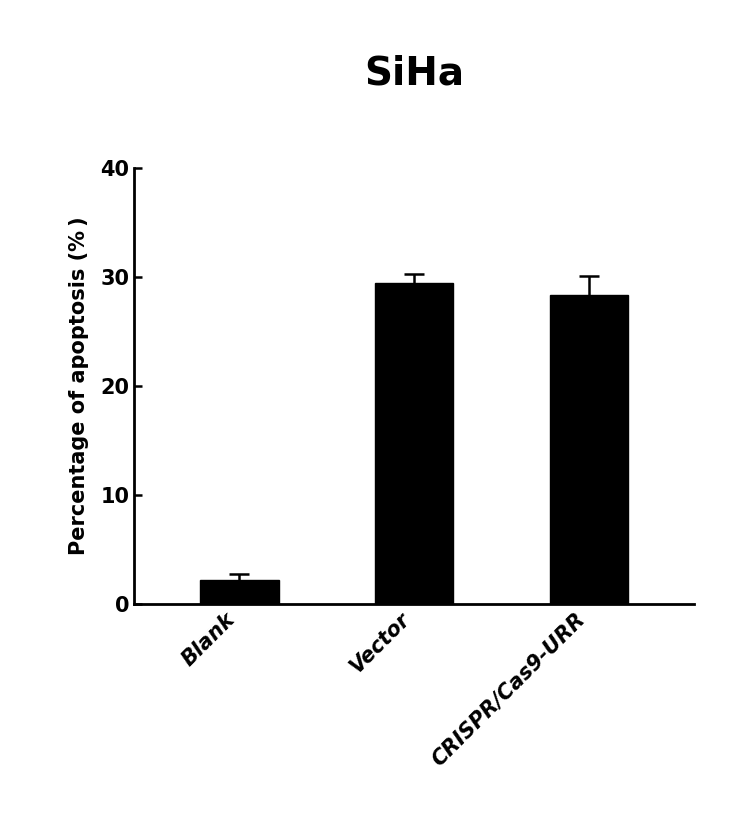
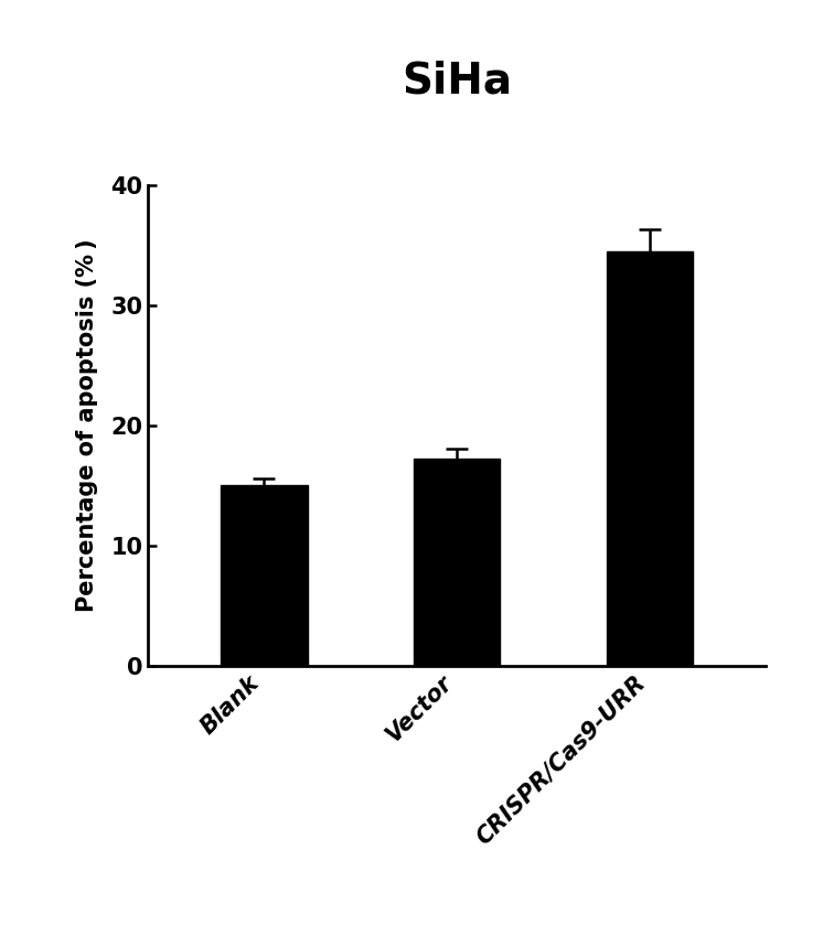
Blank: 2.2 -> 15.0
Vector: 29.4 -> 17.2
CRISPR/Cas9-URR: 28.3 -> 34.5
